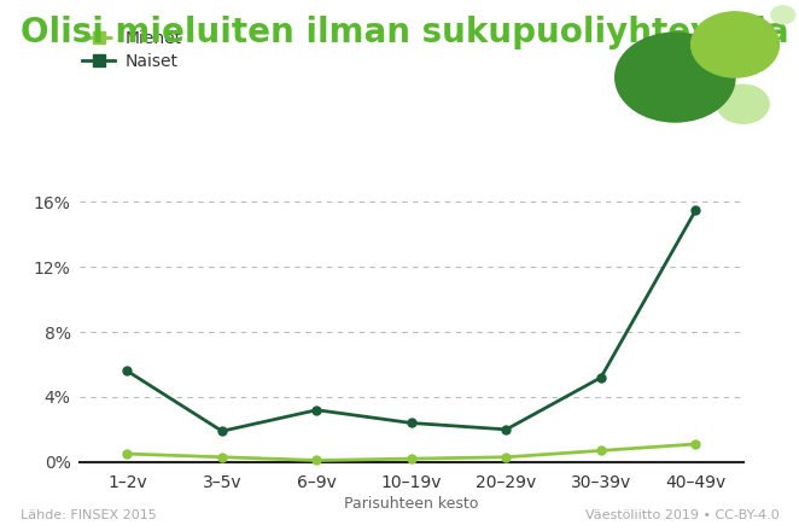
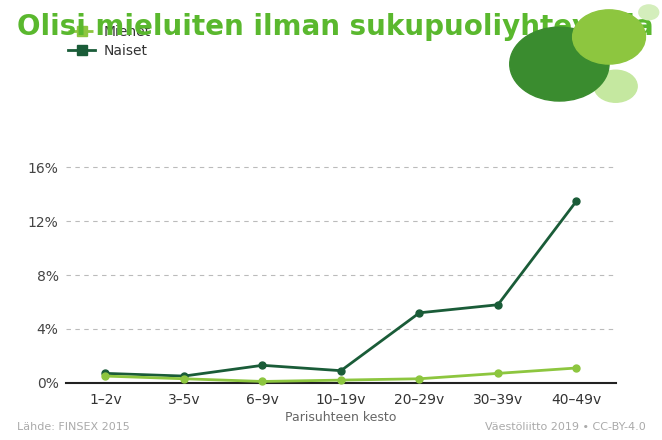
Naiset/1–2v: 5.6% -> 0.7%
Naiset/3–5v: 1.9% -> 0.5%
Naiset/6–9v: 3.2% -> 1.3%
Naiset/10–19v: 2.4% -> 0.9%
Naiset/20–29v: 2.0% -> 5.2%
Naiset/30–39v: 5.2% -> 5.8%
Naiset/40–49v: 15.5% -> 13.5%
